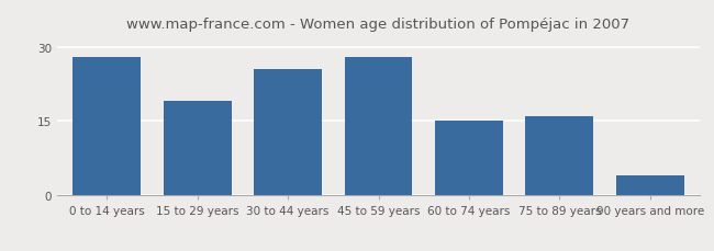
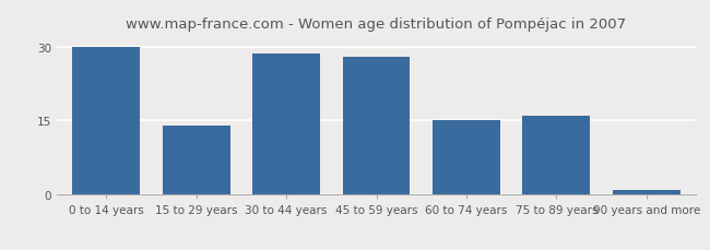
0 to 14 years: 28.0 -> 30.0
15 to 29 years: 19.0 -> 14.0
30 to 44 years: 25.5 -> 28.5
90 years and more: 4.0 -> 1.0
